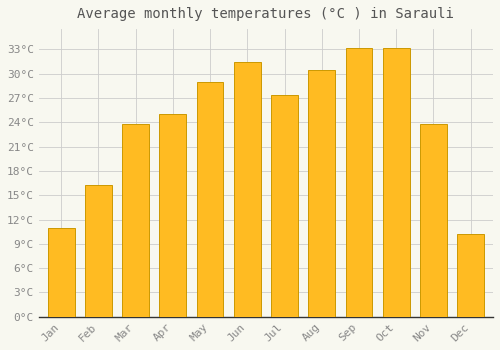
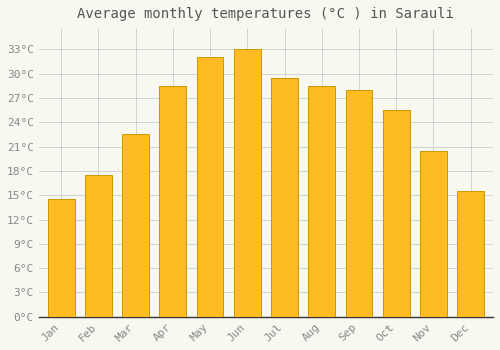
Jan: 11.0°C -> 14.5°C
Feb: 16.2°C -> 17.5°C
Mar: 23.8°C -> 22.5°C
Apr: 25.0°C -> 28.5°C
May: 29.0°C -> 32.0°C
Jun: 31.4°C -> 33.0°C
Jul: 27.4°C -> 29.5°C
Aug: 30.4°C -> 28.5°C
Sep: 33.2°C -> 28.0°C
Oct: 33.2°C -> 25.5°C
Nov: 23.8°C -> 20.5°C
Dec: 10.2°C -> 15.5°C
